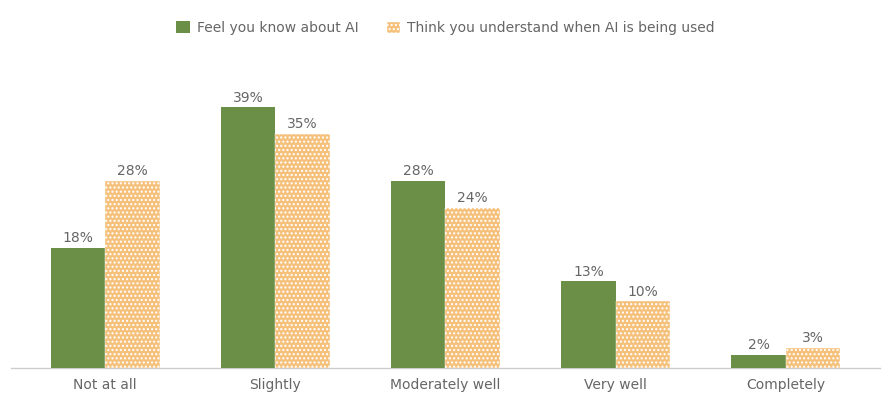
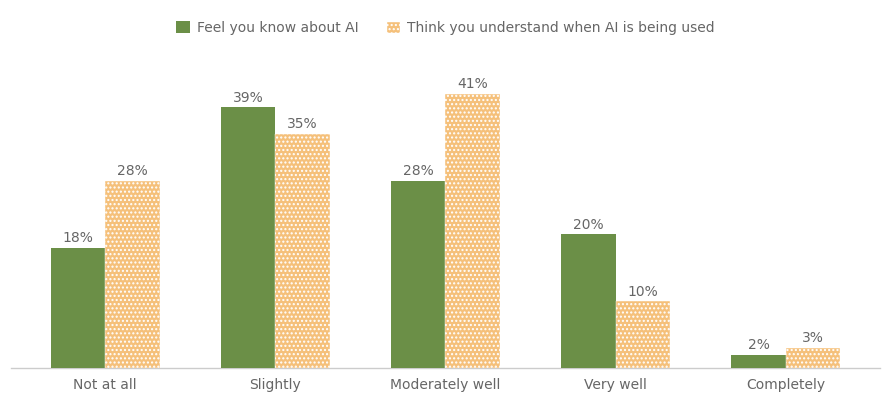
Think you understand when AI is being used/Moderately well: 24% -> 41%
Feel you know about AI/Very well: 13% -> 20%
